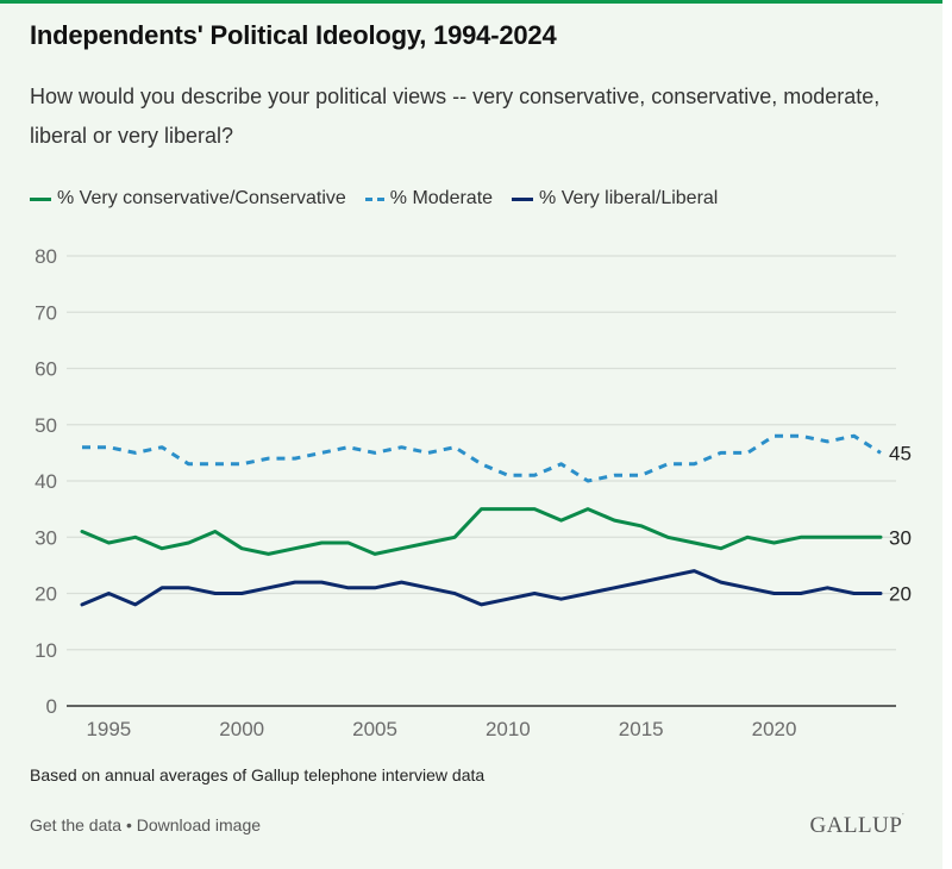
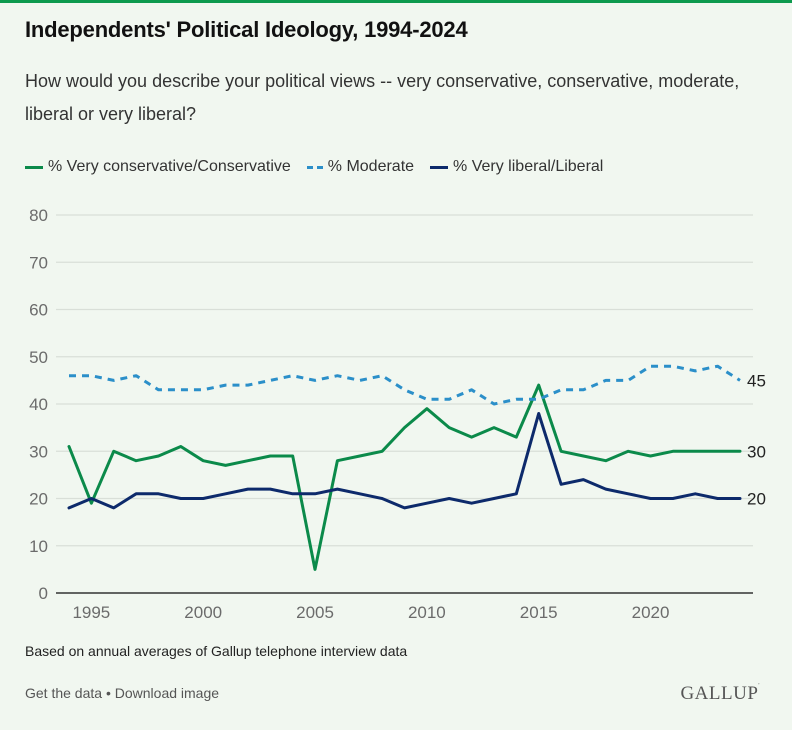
% Very conservative/Conservative/1995: 29 -> 19
% Very conservative/Conservative/2005: 27 -> 5
% Very conservative/Conservative/2010: 35 -> 39
% Very conservative/Conservative/2015: 32 -> 44
% Very liberal/Liberal/2015: 22 -> 38
